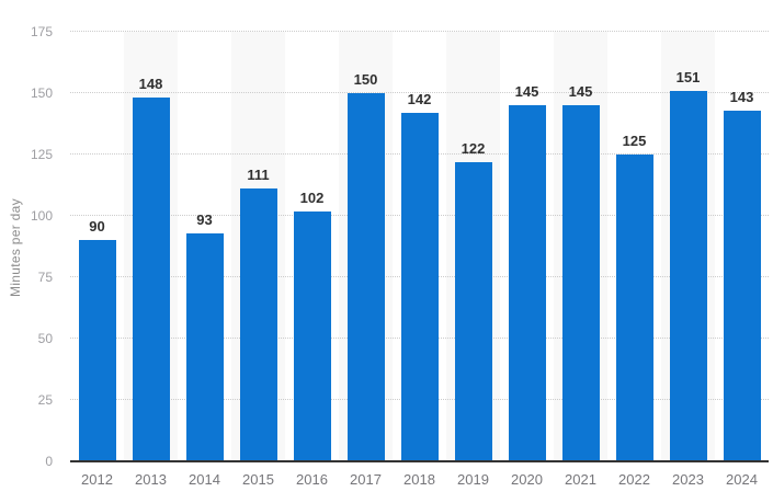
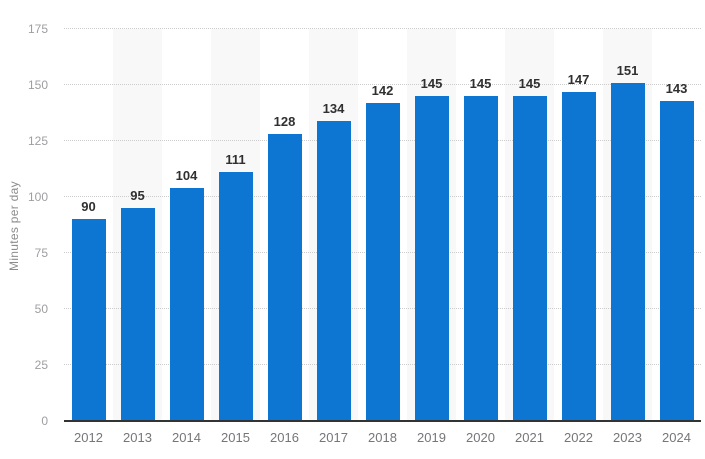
2013: 148 -> 95
2014: 93 -> 104
2016: 102 -> 128
2017: 150 -> 134
2019: 122 -> 145
2022: 125 -> 147
